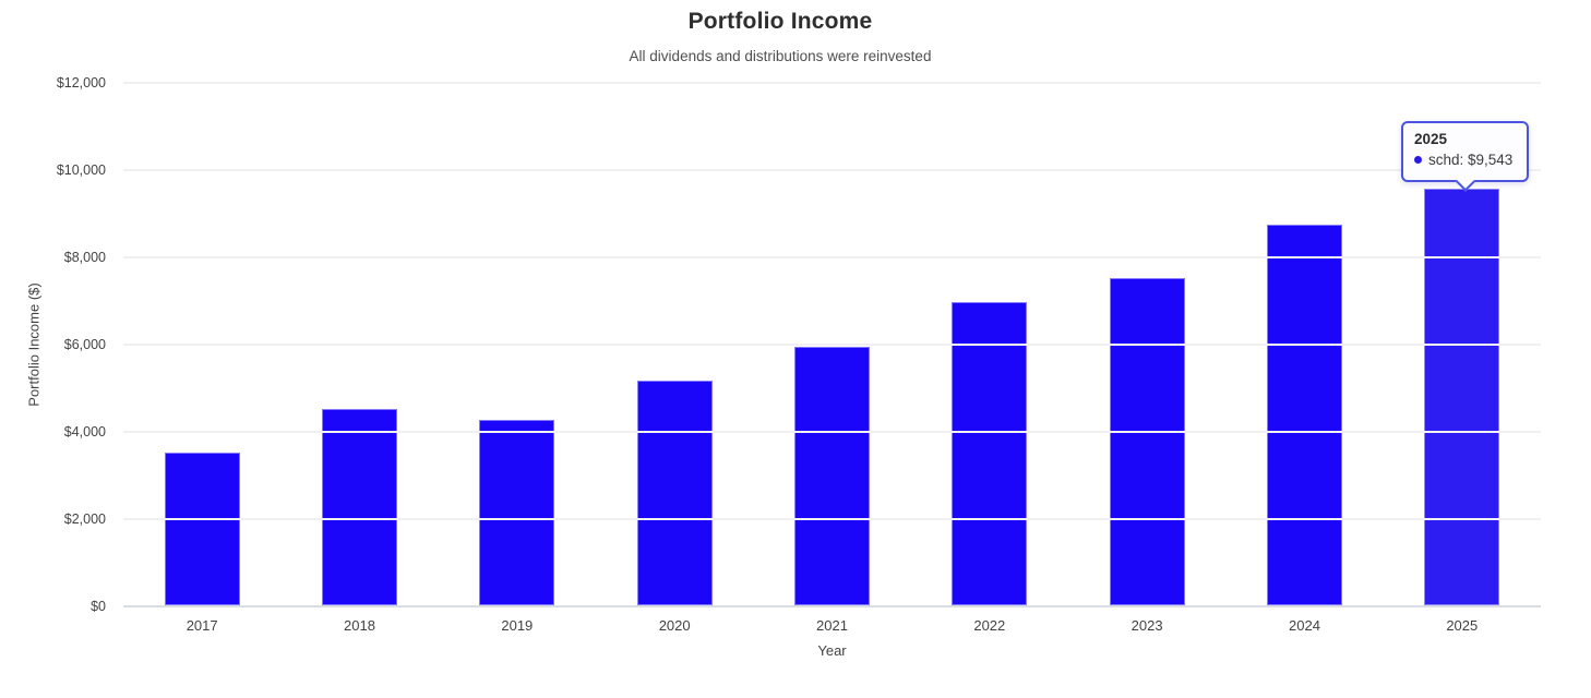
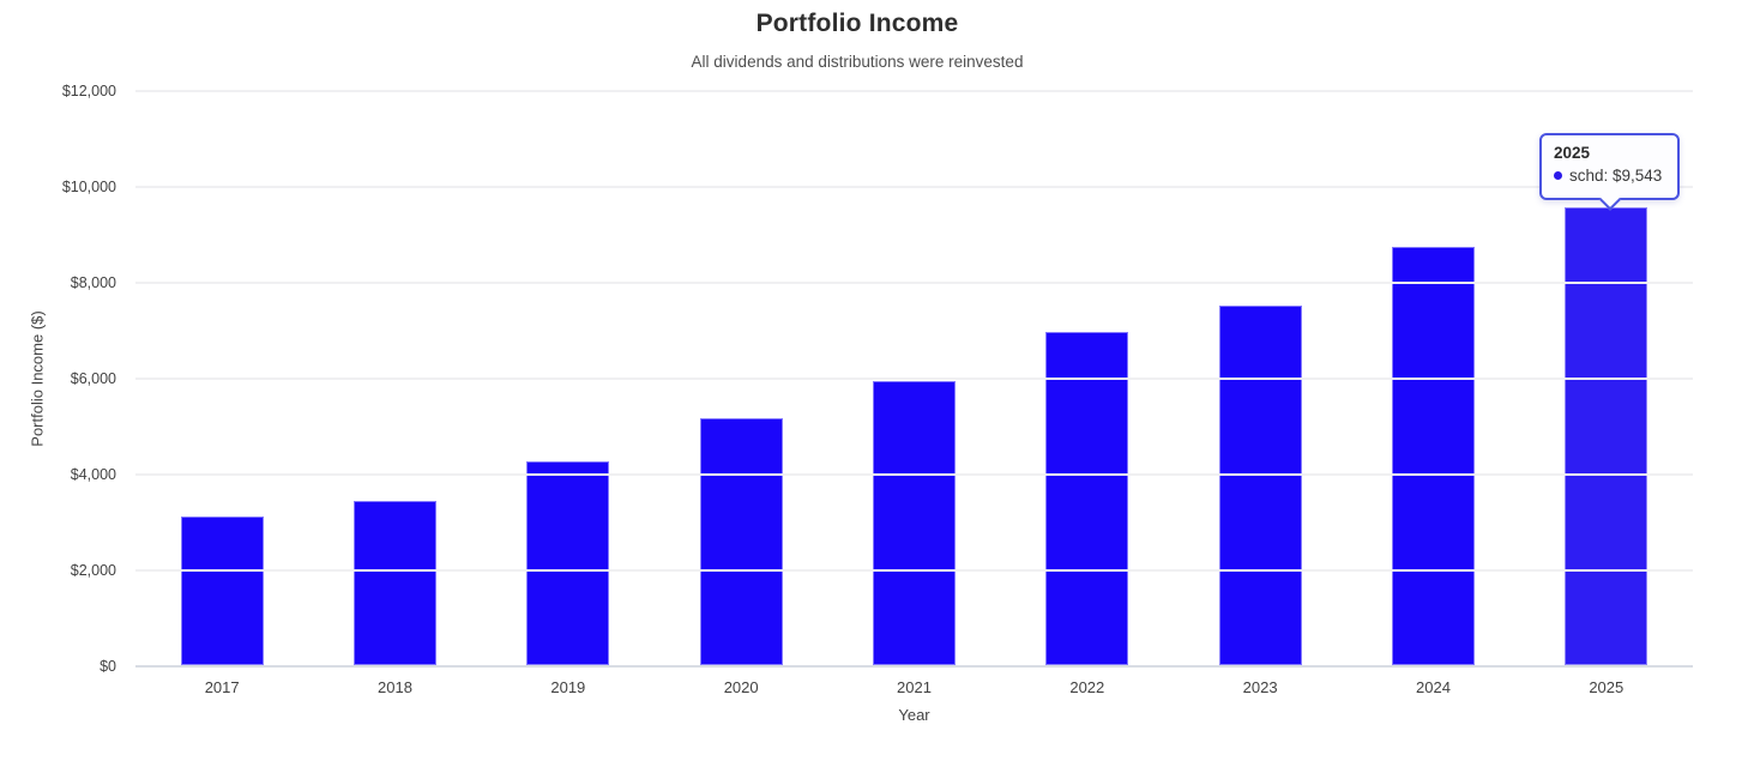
2017: $3500 -> $3100
2018: $4500 -> $3400
